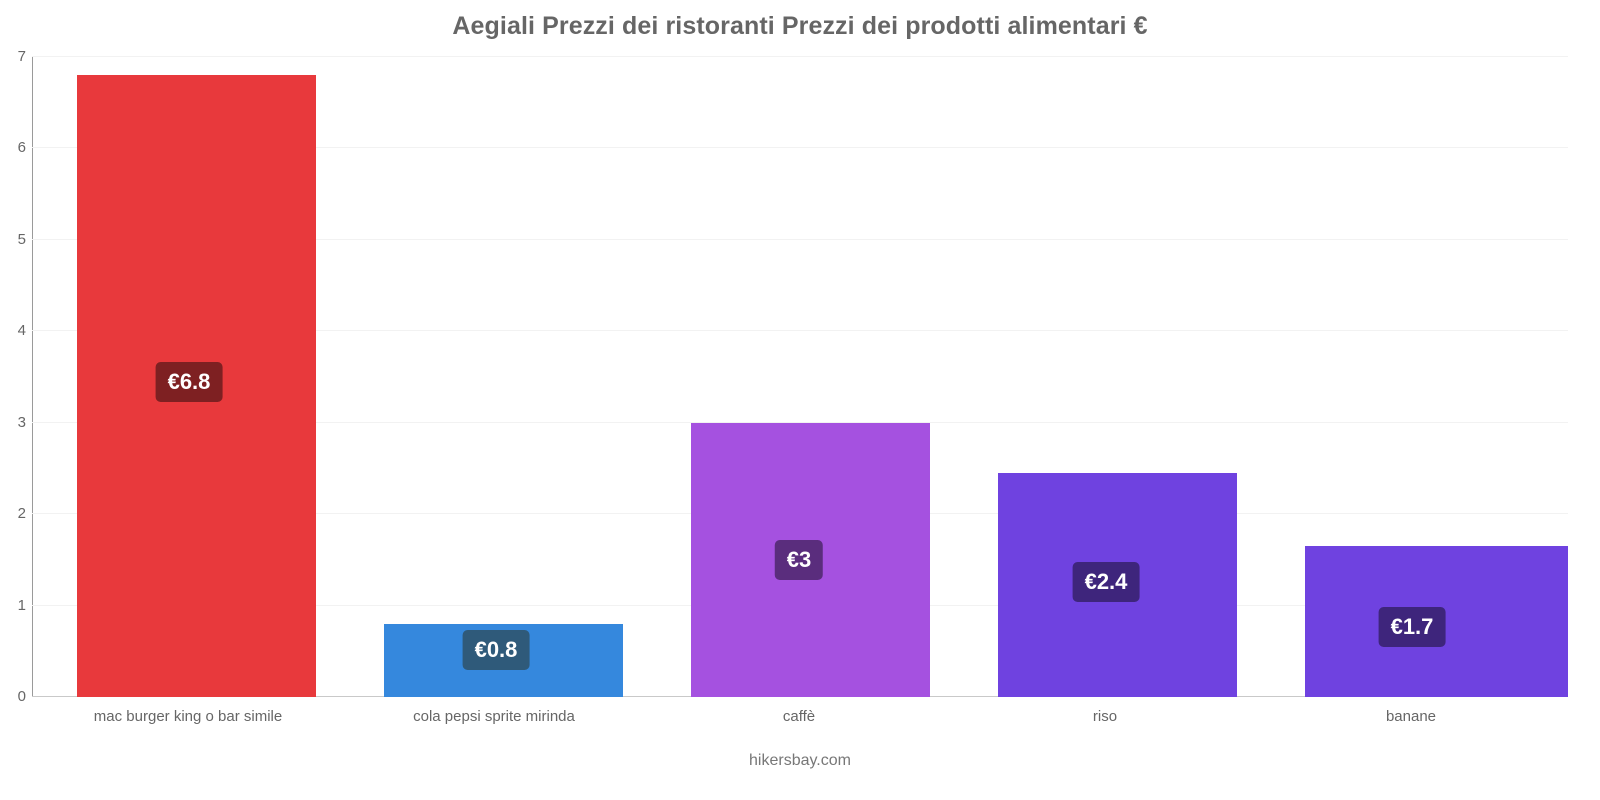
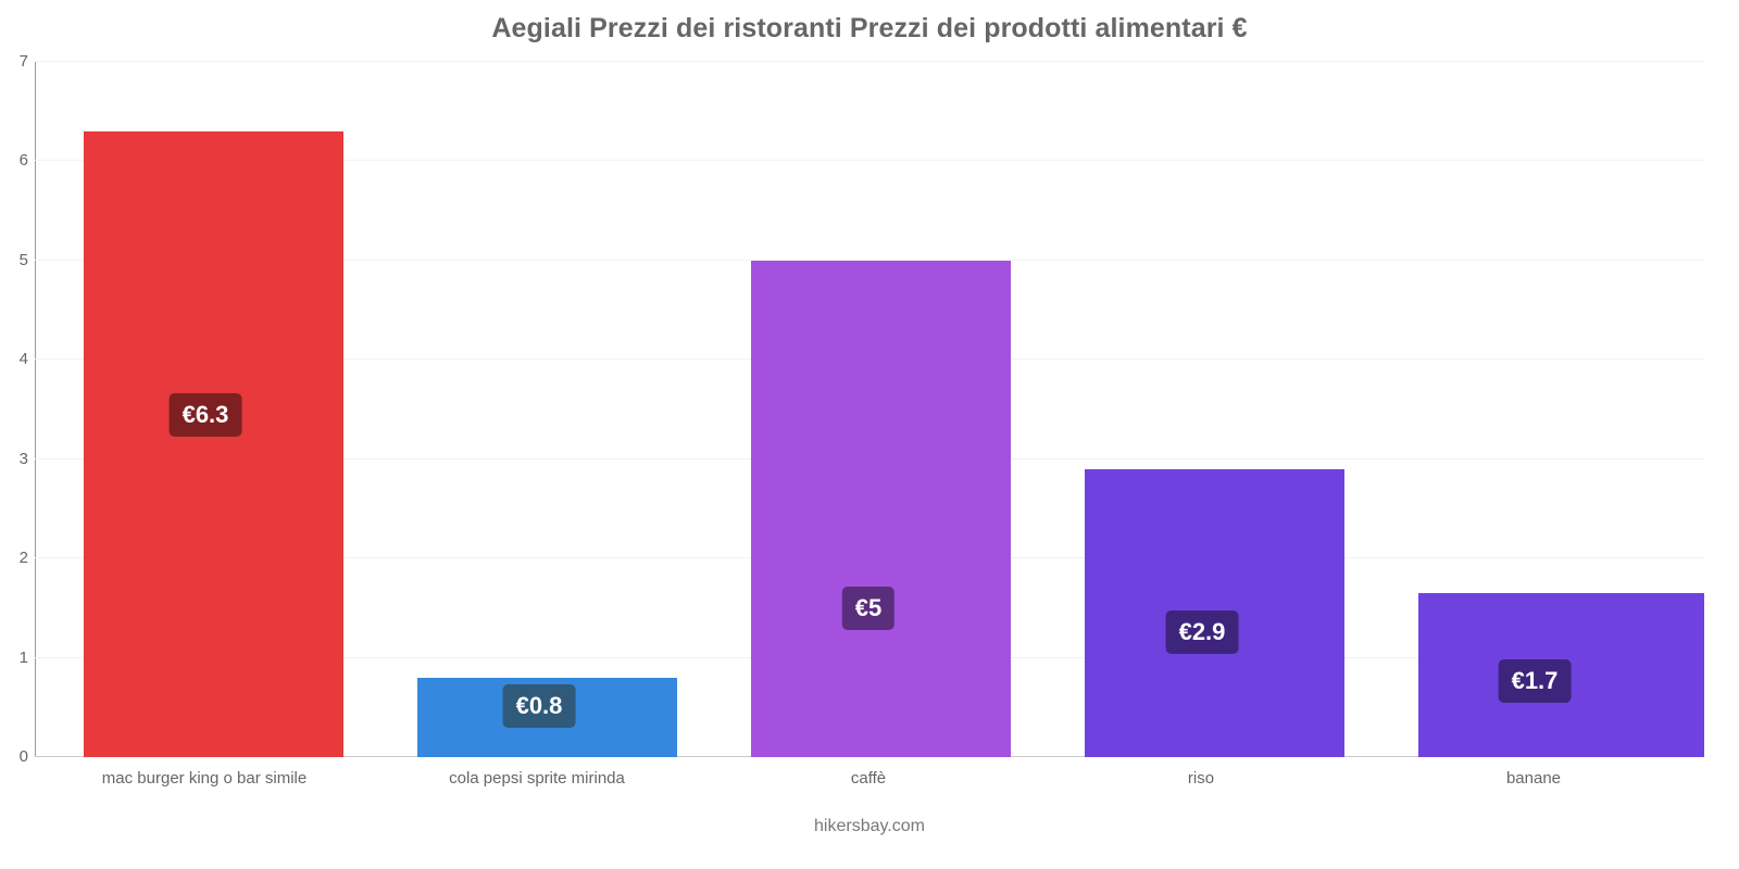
mac burger king o bar simile: €6.8 -> €6.3
caffè: €3 -> €5
riso: €2.4 -> €2.9
